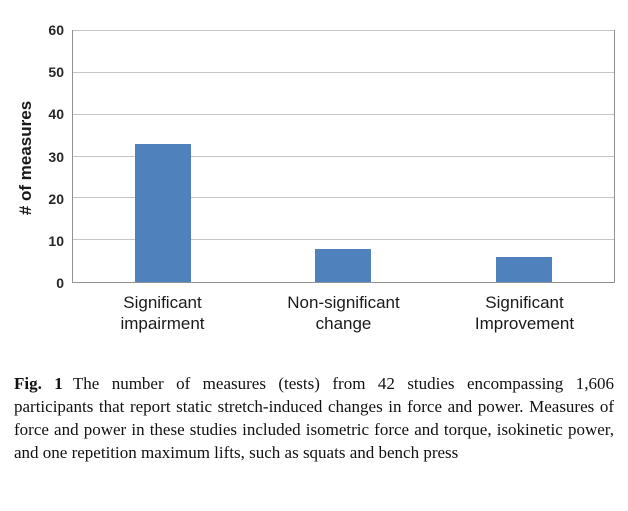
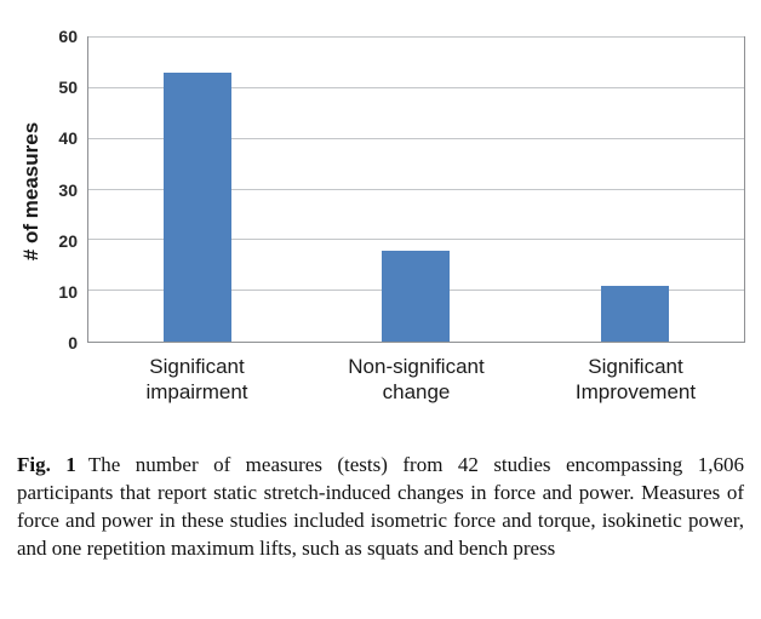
Significant impairment: 33 -> 53
Non-significant change: 8 -> 18
Significant Improvement: 6 -> 11
